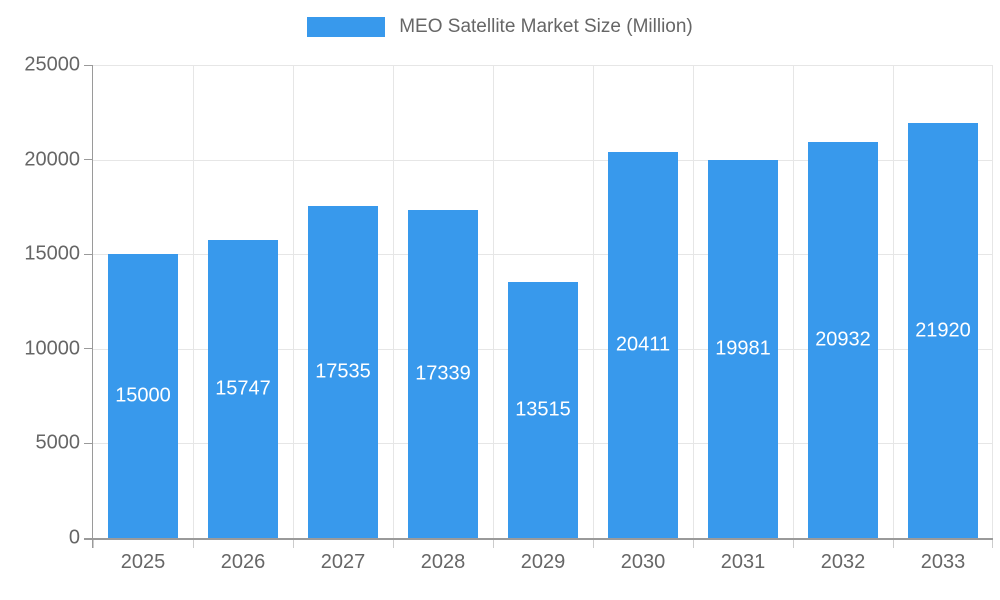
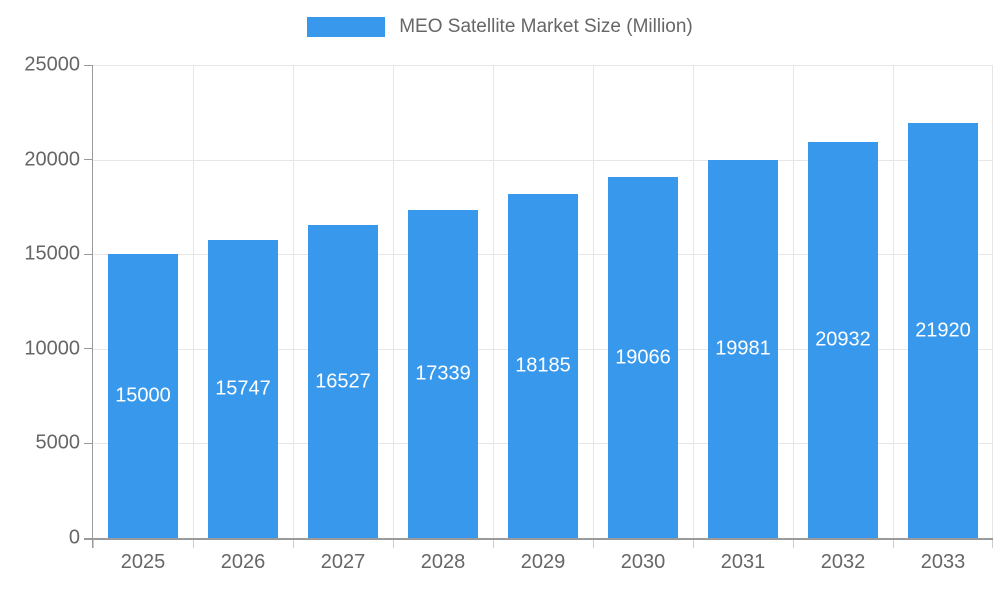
2027: 17535 -> 16527
2029: 13515 -> 18185
2030: 20411 -> 19066
